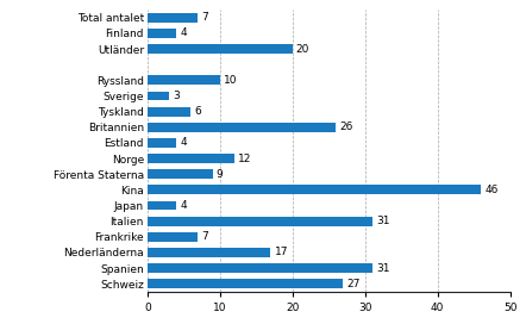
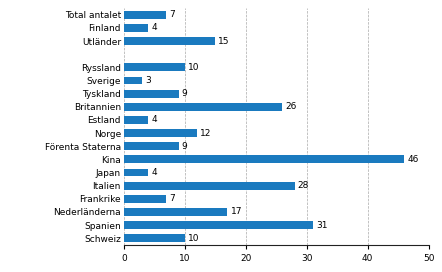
Utländer: 20 -> 15
Tyskland: 6 -> 9
Italien: 31 -> 28
Schweiz: 27 -> 10
